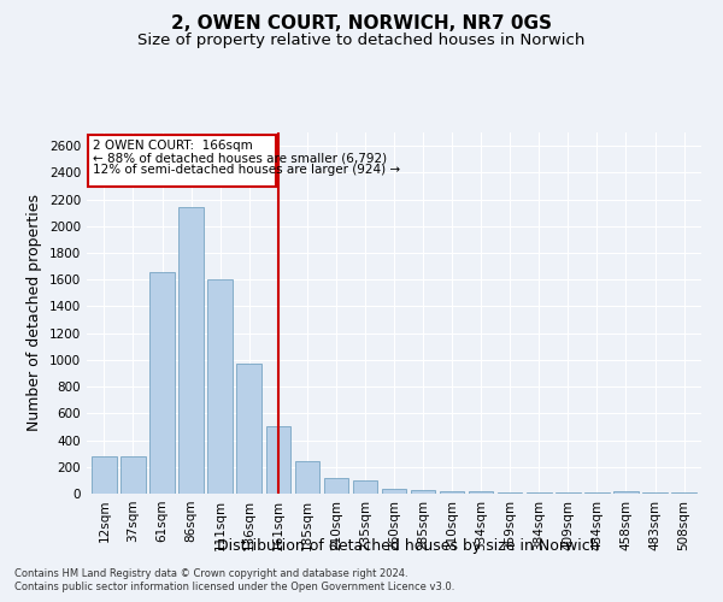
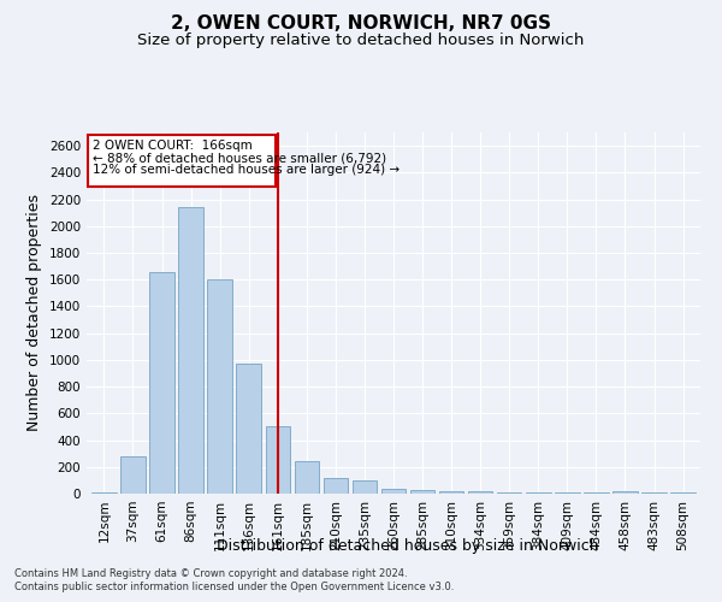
12sqm: 280 -> 10
